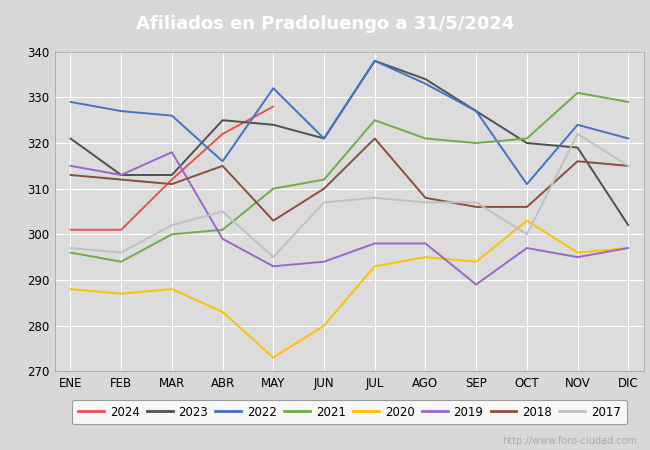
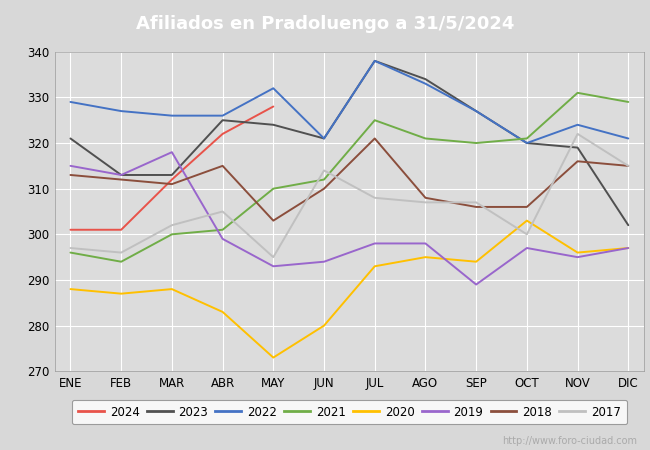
2022/ABR: 316 -> 326
2017/JUN: 307 -> 314
2022/OCT: 311 -> 320
